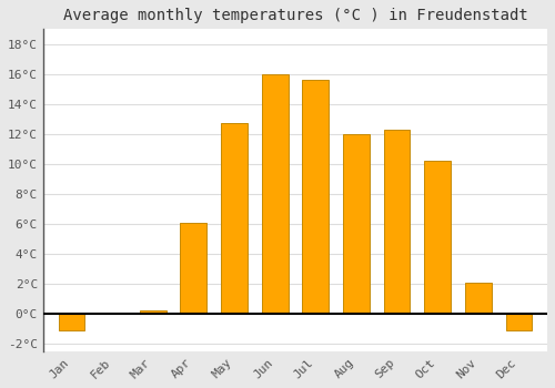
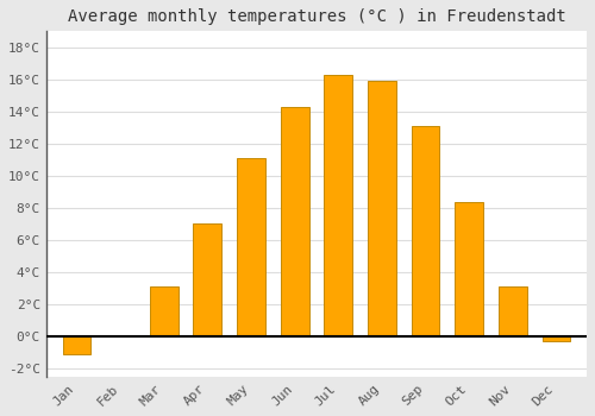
Mar: 0.2°C -> 3.1°C
Apr: 6.1°C -> 7.0°C
May: 12.7°C -> 11.1°C
Jun: 16.0°C -> 14.3°C
Jul: 15.6°C -> 16.3°C
Aug: 12.0°C -> 15.9°C
Sep: 12.3°C -> 13.1°C
Oct: 10.2°C -> 8.4°C
Nov: 2.1°C -> 3.1°C
Dec: -1.1°C -> -0.3°C
